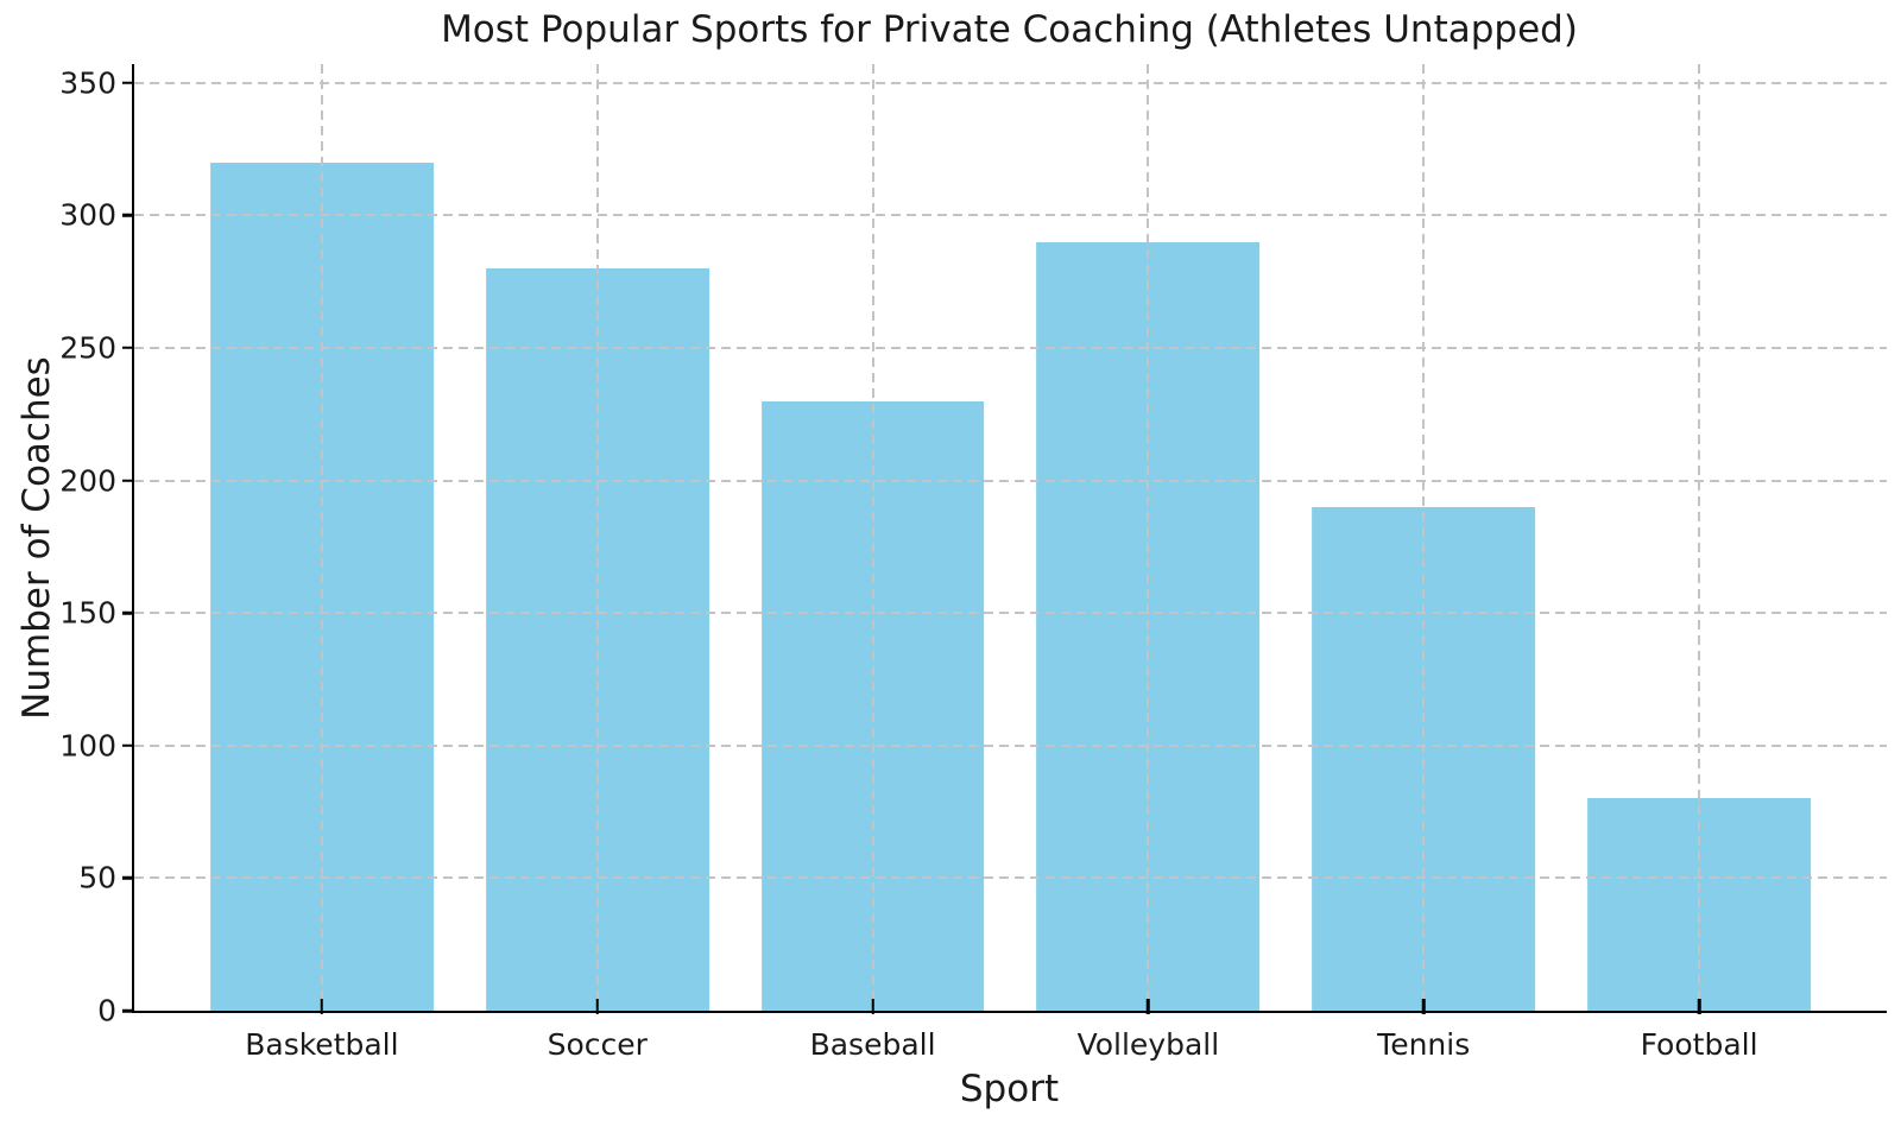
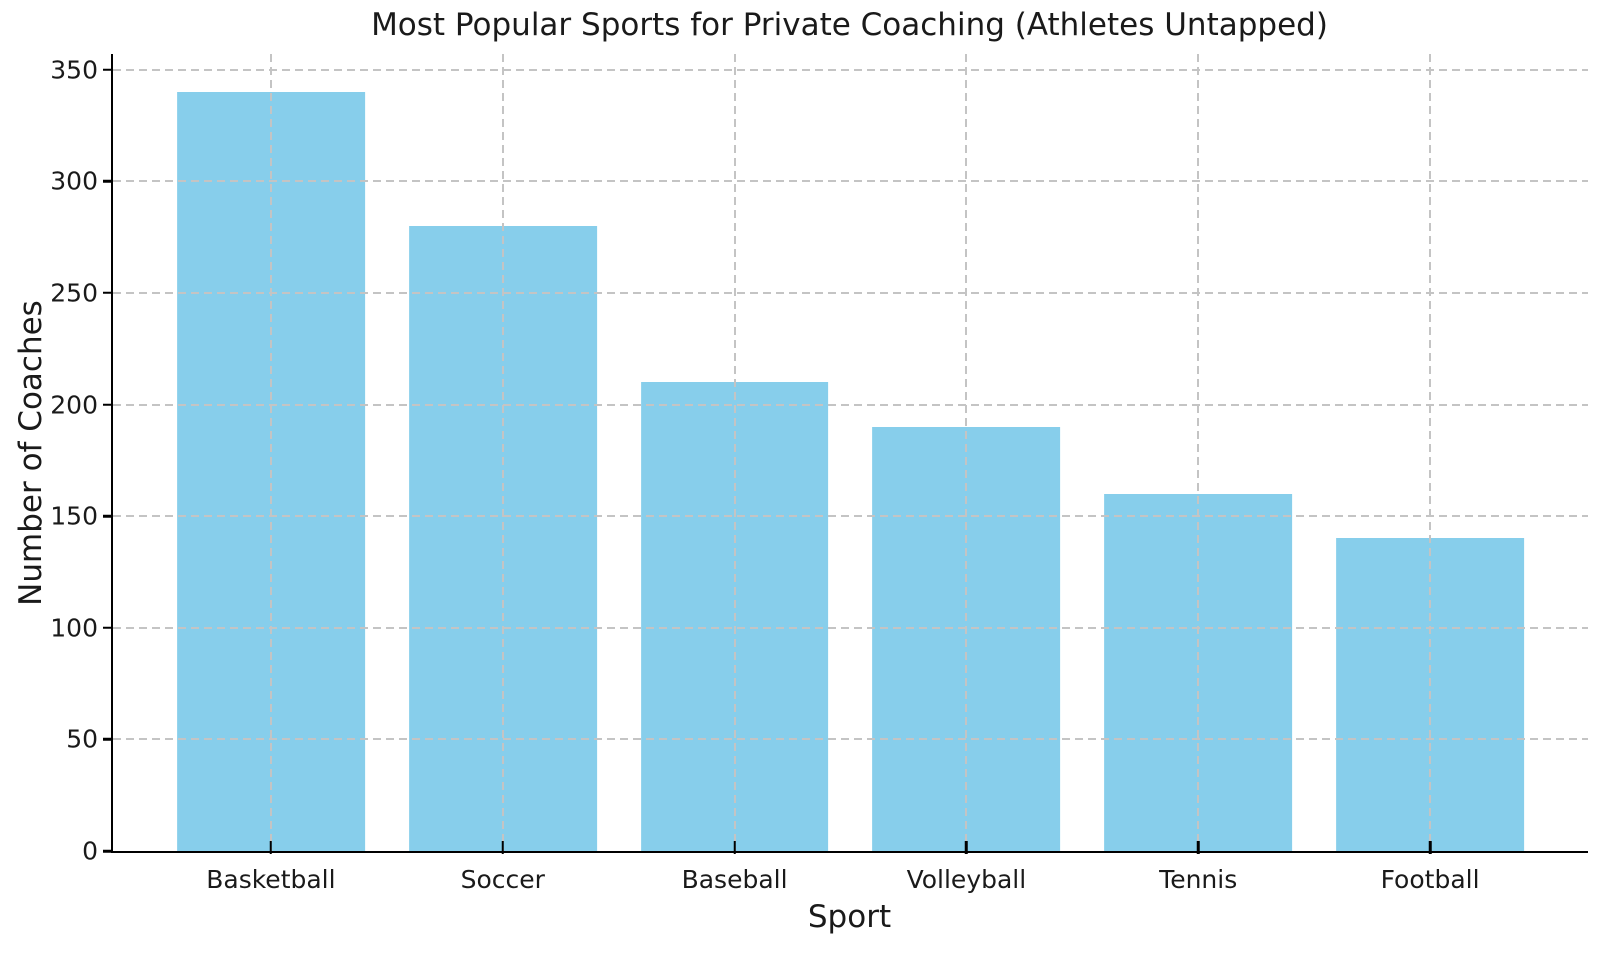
Basketball: 320 -> 340
Baseball: 230 -> 210
Volleyball: 290 -> 190
Tennis: 190 -> 160
Football: 80 -> 140
